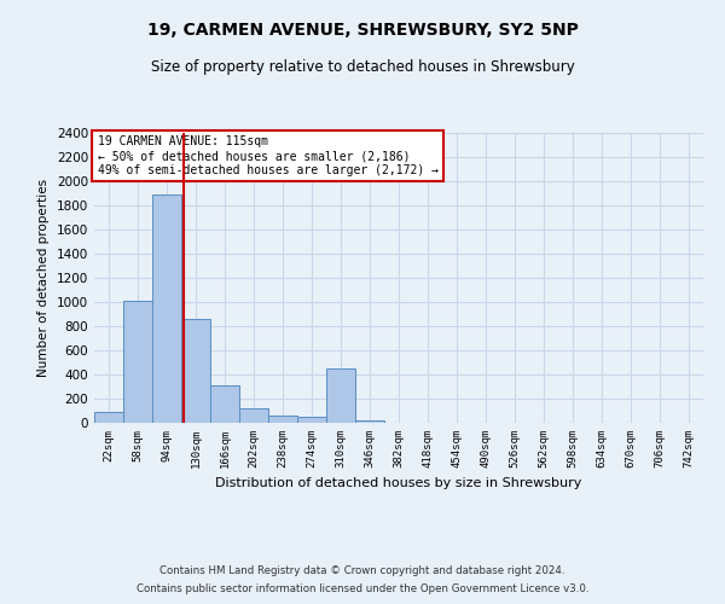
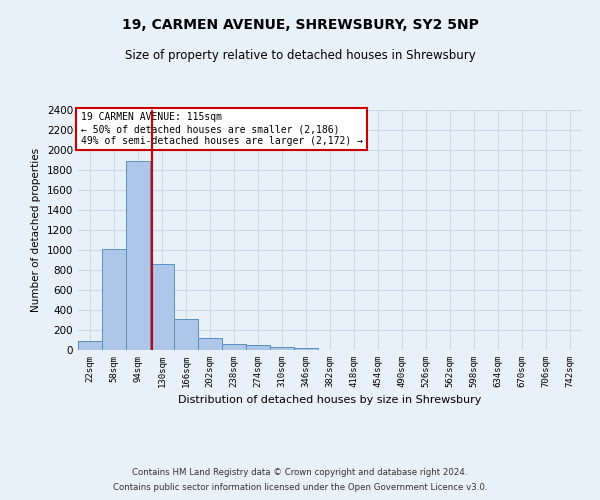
310sqm: 450 -> 30
